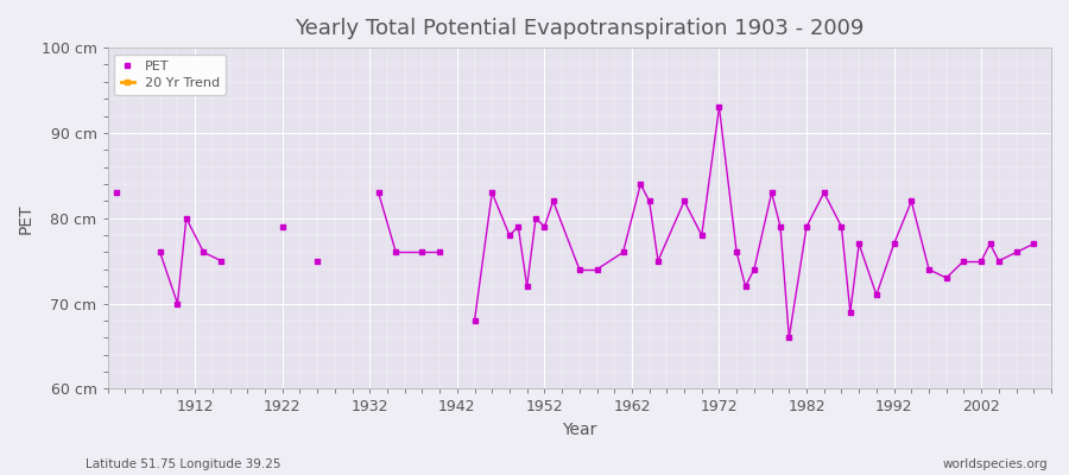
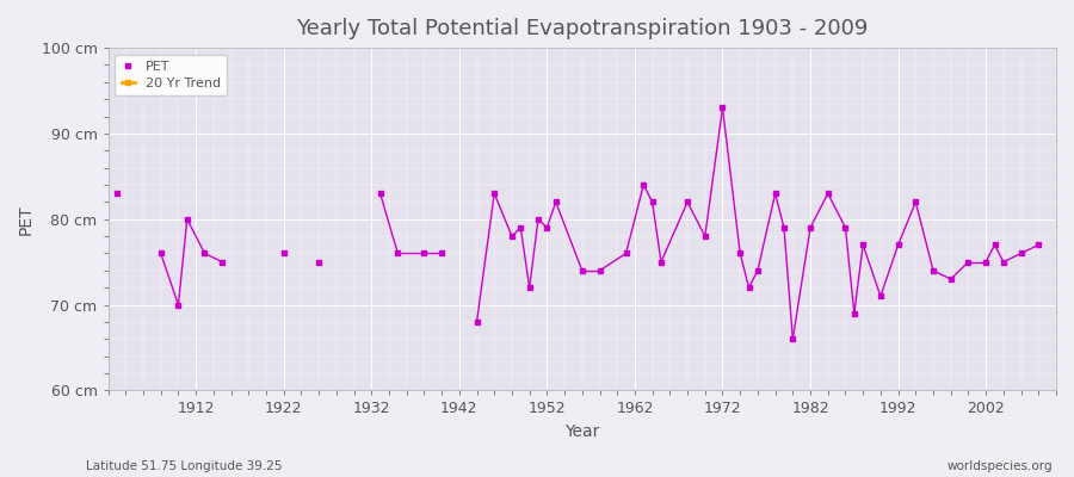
1922: 79 cm -> 76 cm
